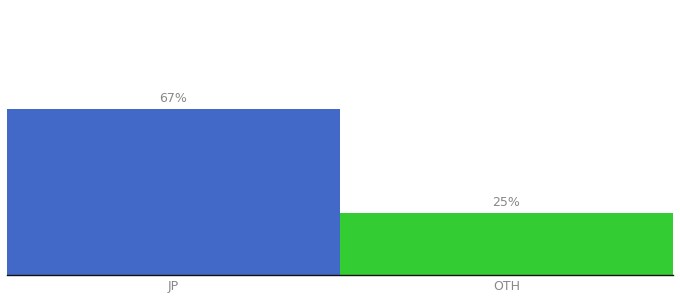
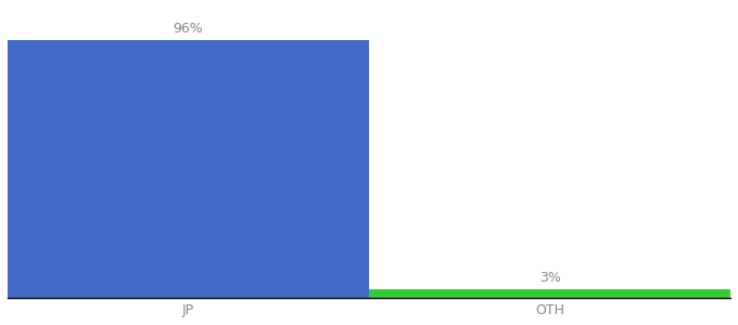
JP: 67% -> 96%
OTH: 25% -> 3%
